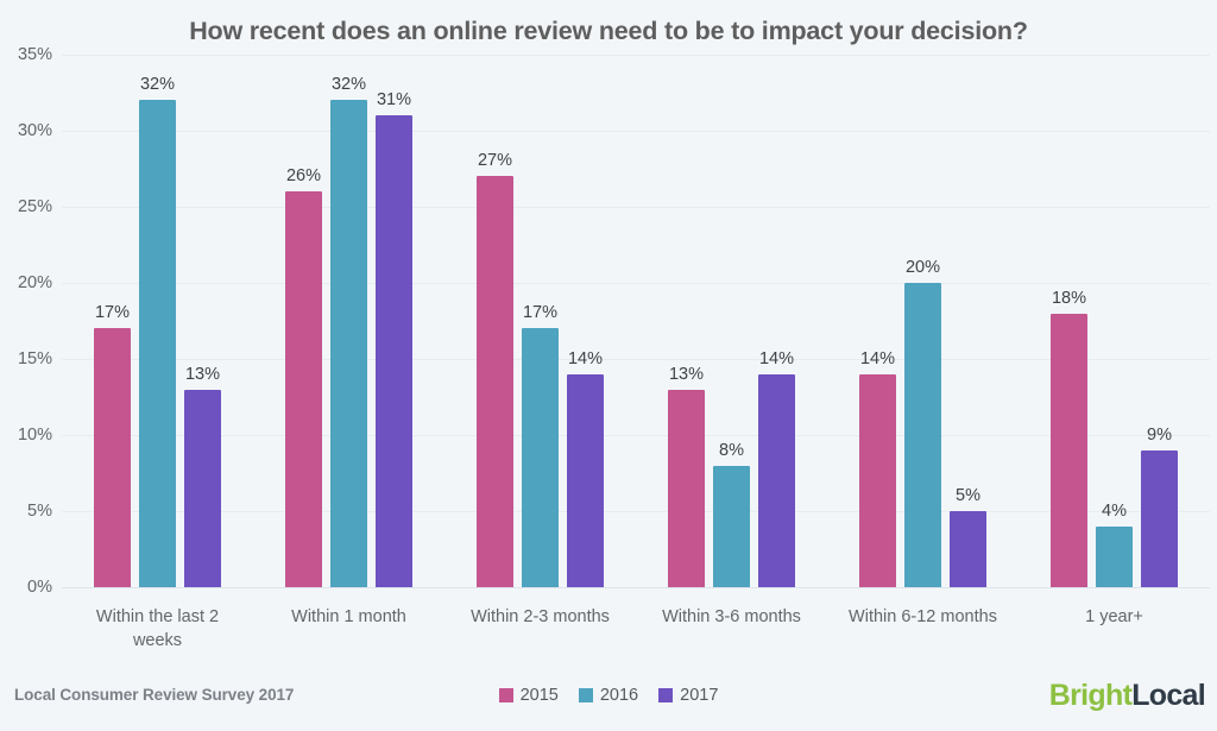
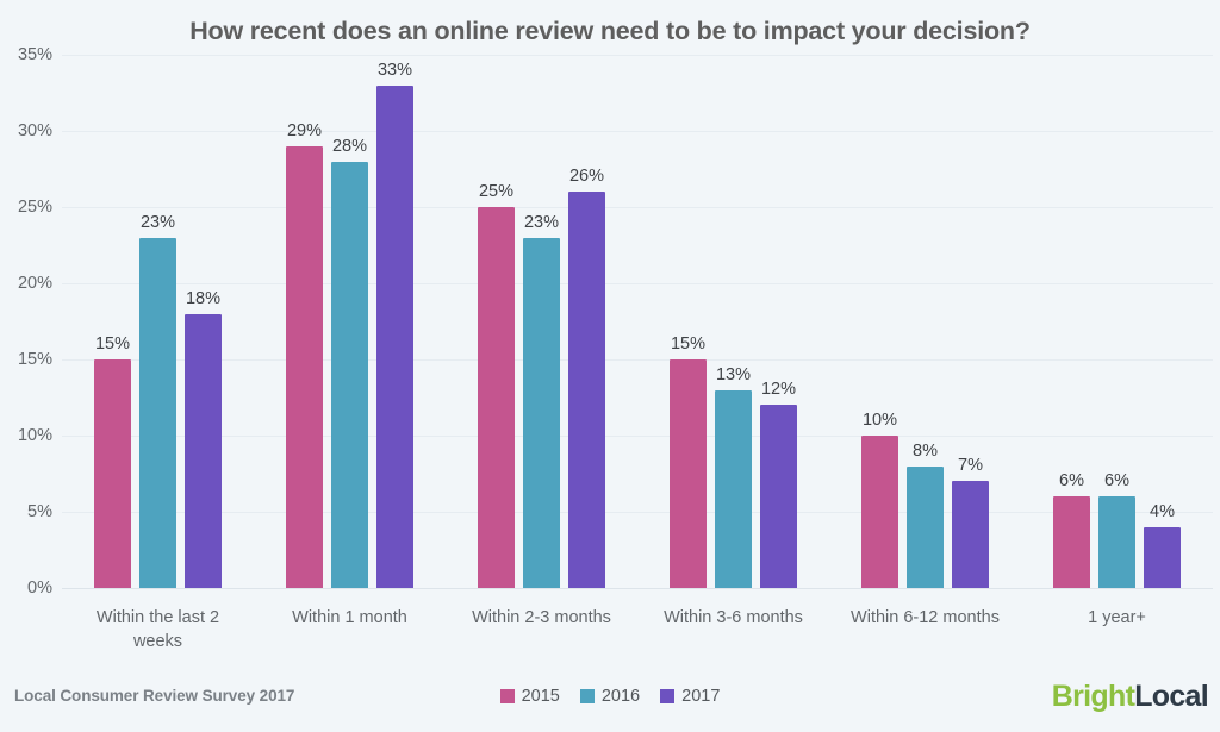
2015/Within the last 2 weeks: 17% -> 15%
2016/Within the last 2 weeks: 32% -> 23%
2017/Within the last 2 weeks: 13% -> 18%
2015/Within 1 month: 26% -> 29%
2016/Within 1 month: 32% -> 28%
2017/Within 1 month: 31% -> 33%
2015/Within 2-3 months: 27% -> 25%
2016/Within 2-3 months: 17% -> 23%
2017/Within 2-3 months: 14% -> 26%
2015/Within 3-6 months: 13% -> 15%
2016/Within 3-6 months: 8% -> 13%
2017/Within 3-6 months: 14% -> 12%
2015/Within 6-12 months: 14% -> 10%
2016/Within 6-12 months: 20% -> 8%
2017/Within 6-12 months: 5% -> 7%
2015/1 year+: 18% -> 6%
2016/1 year+: 4% -> 6%
2017/1 year+: 9% -> 4%
